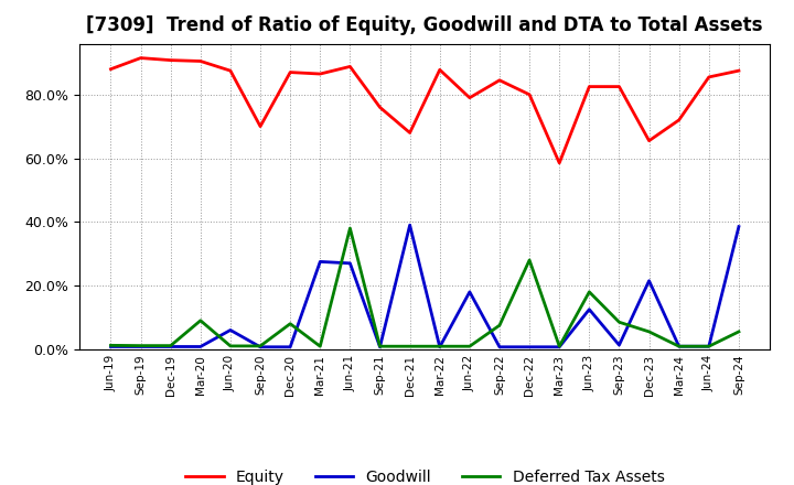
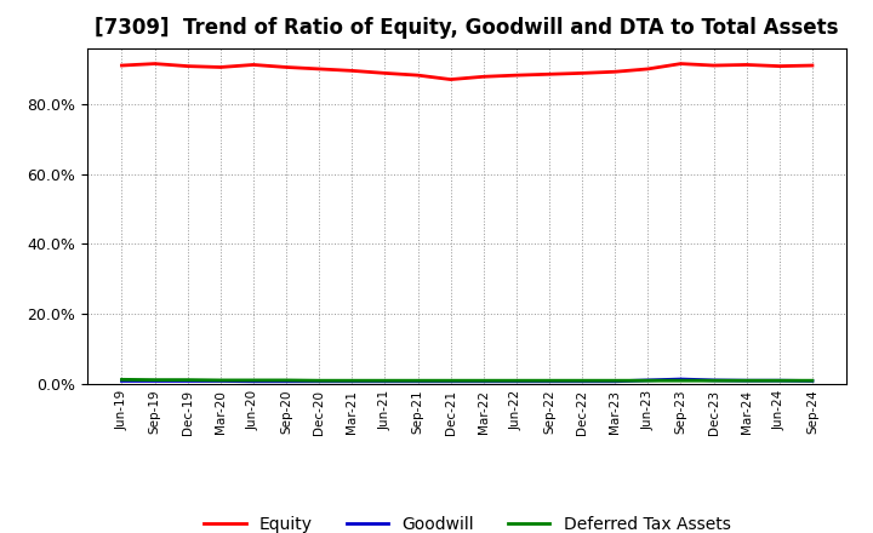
Equity/Jun-19: 88.0% -> 91.0%
Deferred Tax Assets/Mar-20: 9.0% -> 1.0%
Equity/Jun-20: 87.5% -> 91.2%
Goodwill/Jun-20: 6.0% -> 0.7%
Equity/Sep-20: 70.0% -> 90.5%
Equity/Dec-20: 87.0% -> 90.0%
Deferred Tax Assets/Dec-20: 8.0% -> 0.9%
Equity/Mar-21: 86.5% -> 89.5%
Goodwill/Mar-21: 27.5% -> 0.7%
Goodwill/Jun-21: 27.0% -> 0.7%
Deferred Tax Assets/Jun-21: 38.0% -> 0.9%
Equity/Sep-21: 76.0% -> 88.2%
Equity/Dec-21: 68.0% -> 87.0%
Goodwill/Dec-21: 39.0% -> 0.7%
Equity/Jun-22: 79.0% -> 88.2%
Goodwill/Jun-22: 18.0% -> 0.7%
Equity/Sep-22: 84.5% -> 88.5%
Deferred Tax Assets/Sep-22: 7.5% -> 0.9%
Equity/Dec-22: 80.0% -> 88.8%
Deferred Tax Assets/Dec-22: 28.0% -> 0.9%
Equity/Mar-23: 58.5% -> 89.2%
Equity/Jun-23: 82.5% -> 90.0%
Goodwill/Jun-23: 12.5% -> 1.0%
Deferred Tax Assets/Jun-23: 18.0% -> 0.9%
Equity/Sep-23: 82.5% -> 91.5%
Deferred Tax Assets/Sep-23: 8.5% -> 0.9%
Equity/Dec-23: 65.5% -> 91.0%
Goodwill/Dec-23: 21.5% -> 1.0%
Deferred Tax Assets/Dec-23: 5.5% -> 0.9%
Equity/Mar-24: 72.0% -> 91.2%
Equity/Jun-24: 85.5% -> 90.8%
Equity/Sep-24: 87.5% -> 91.0%
Goodwill/Sep-24: 38.5% -> 0.8%
Deferred Tax Assets/Sep-24: 5.5% -> 0.9%
